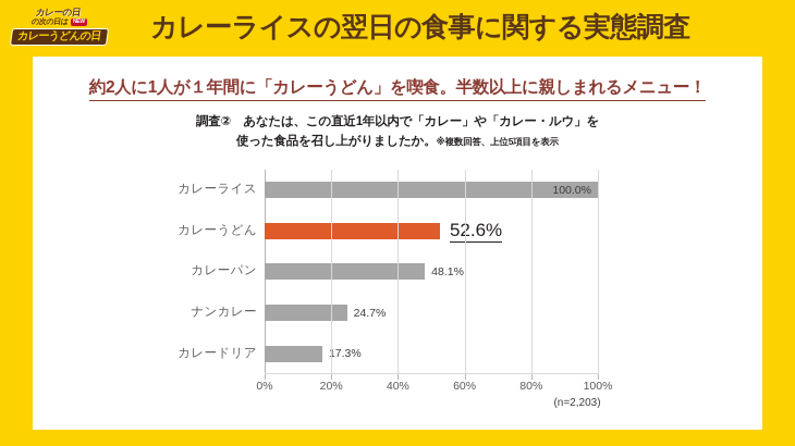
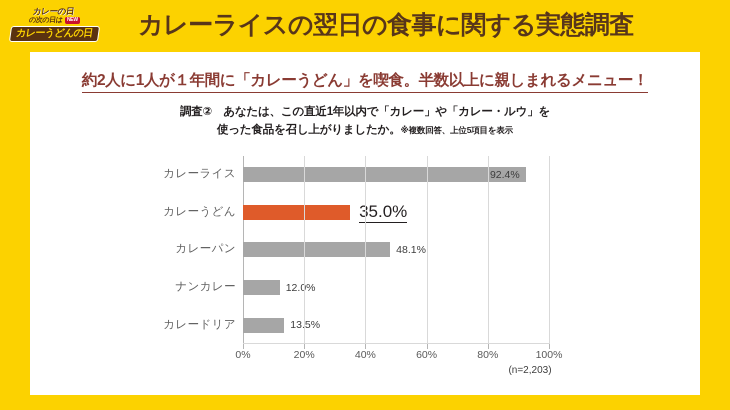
カレーライス: 100.0% -> 92.4%
カレーうどん: 52.6% -> 35.0%
ナンカレー: 24.7% -> 12.0%
カレードリア: 17.3% -> 13.5%
